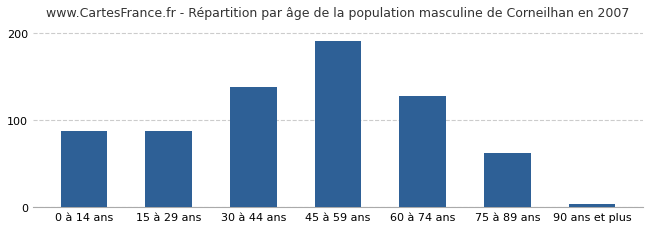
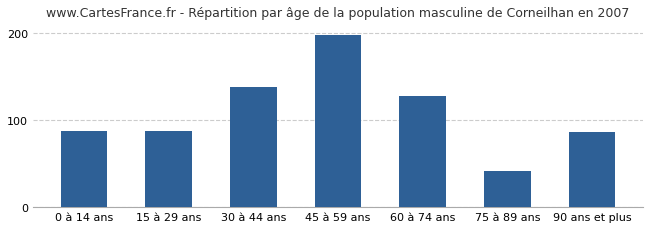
45 à 59 ans: 191 -> 198
75 à 89 ans: 62 -> 42
90 ans et plus: 4 -> 86
